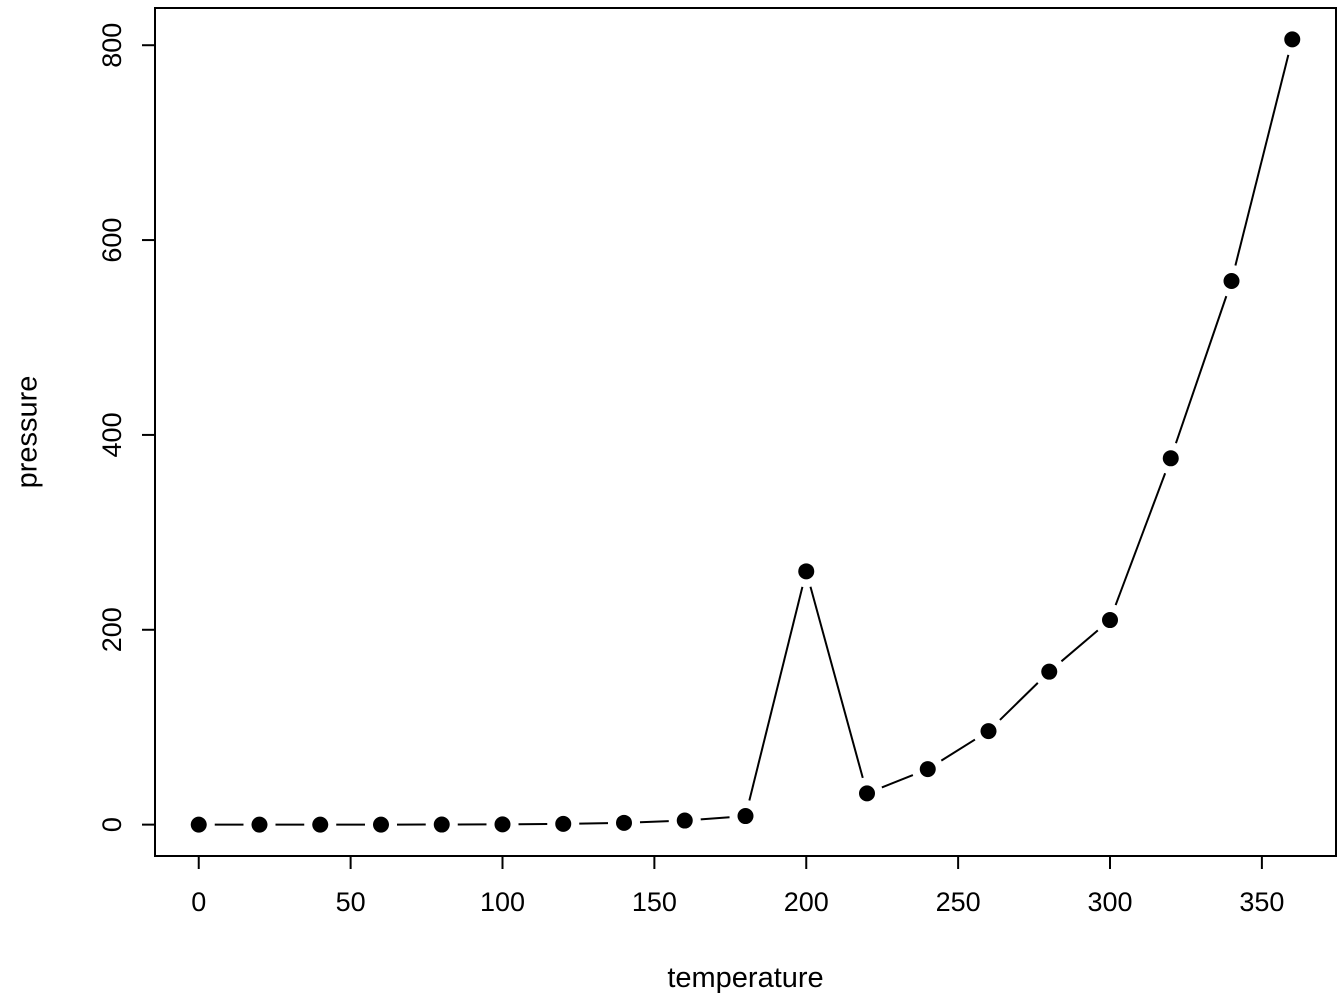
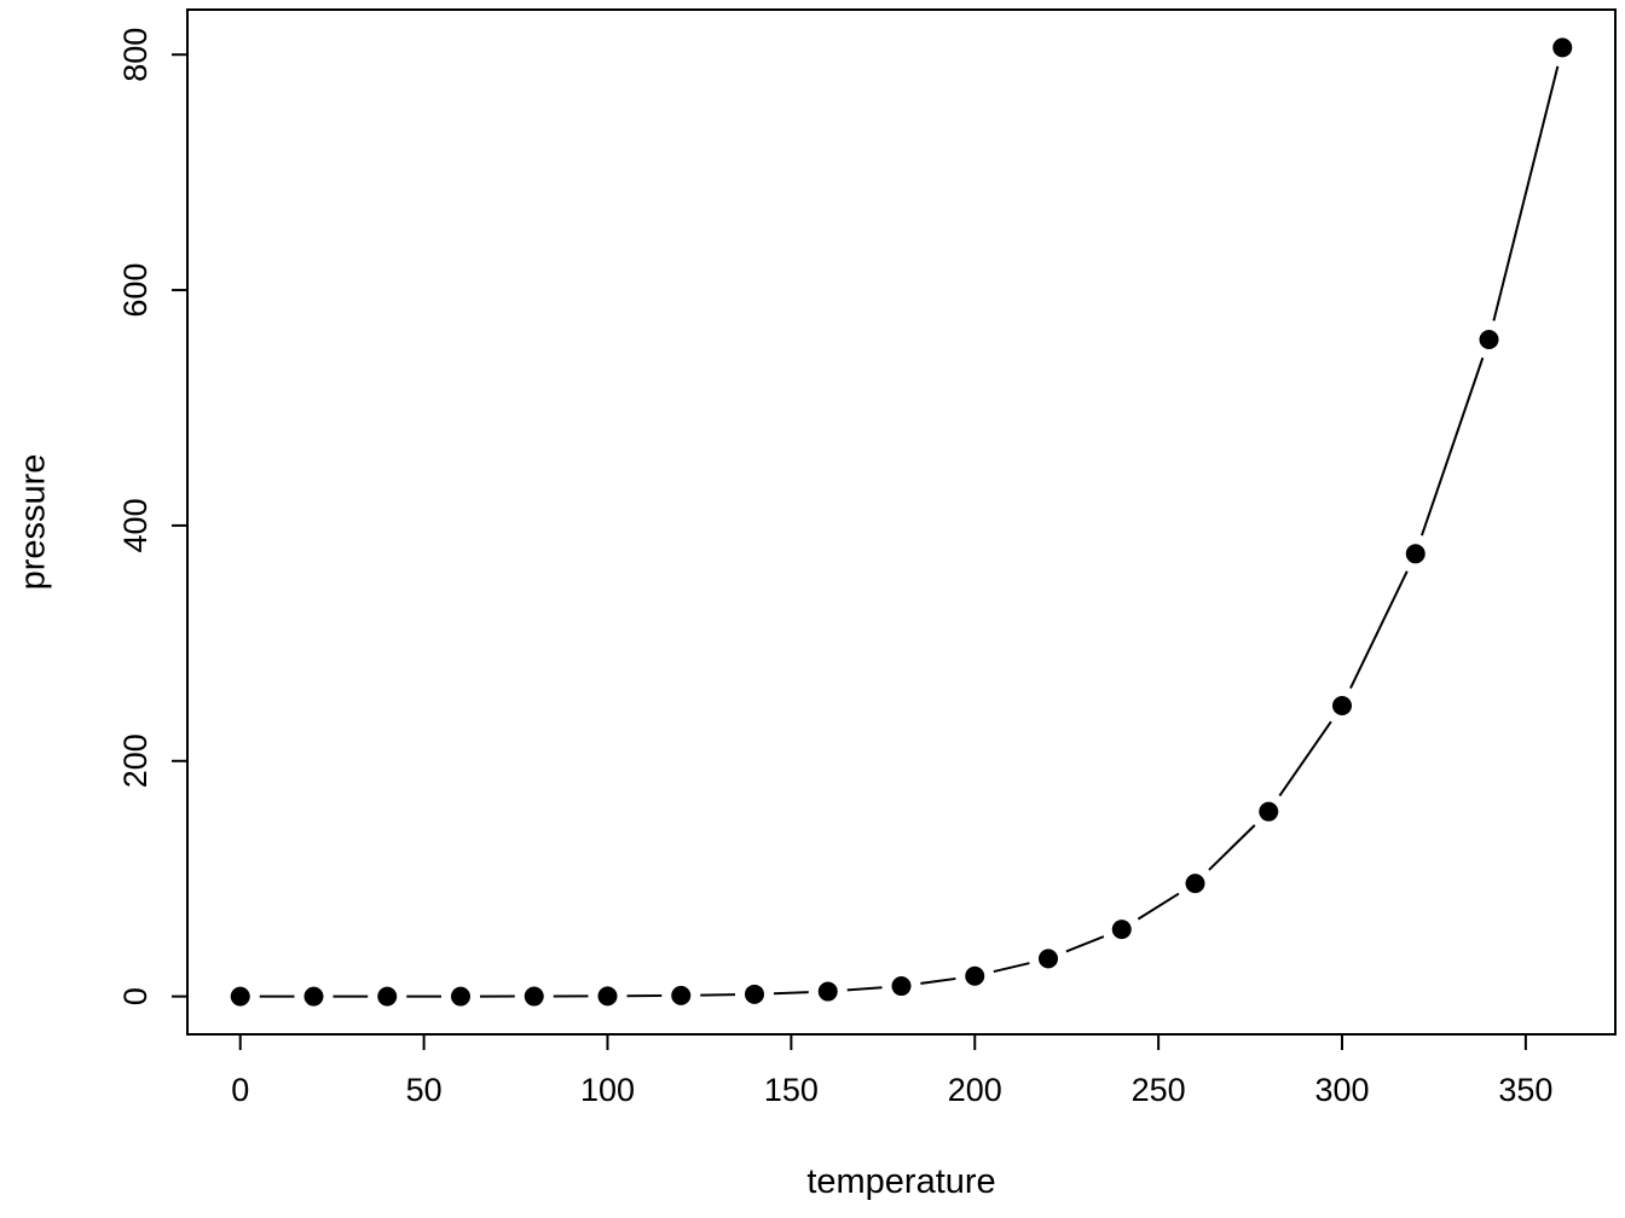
200: 260 -> 20
300: 210 -> 250
